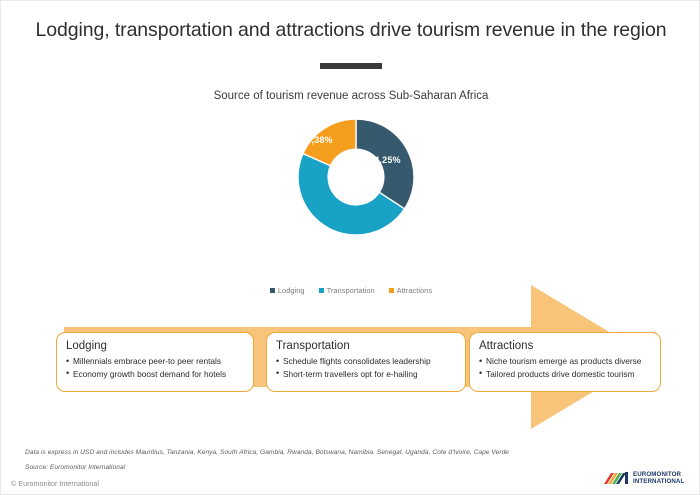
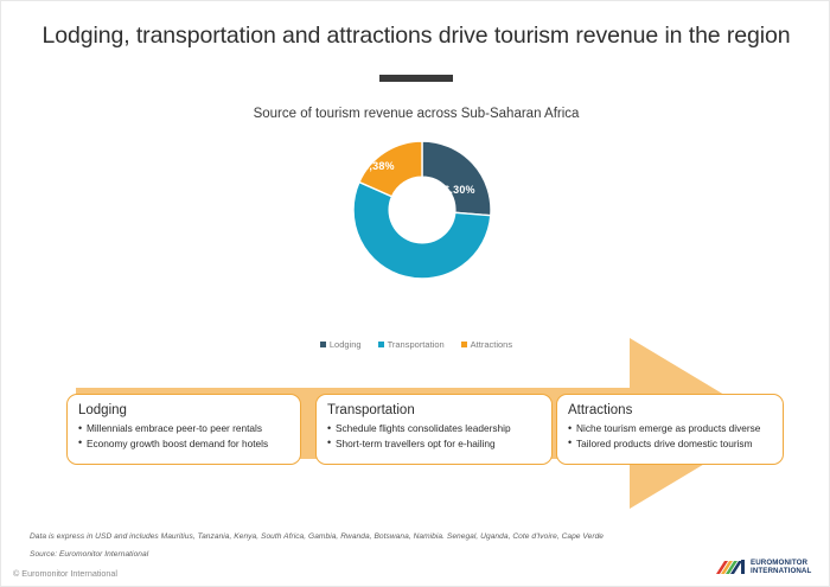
Lodging: 34,25% -> 26,30%
Transportation: 47,37% -> 55,32%
